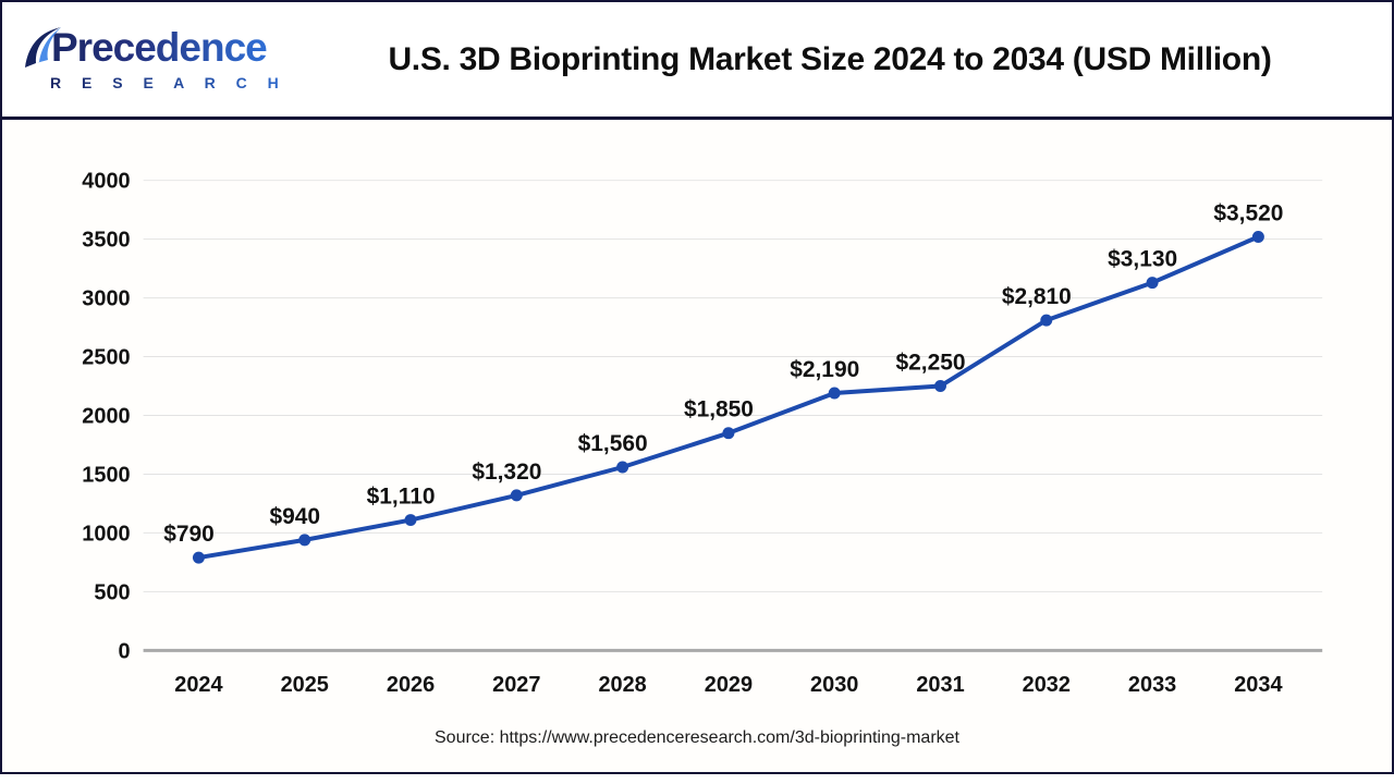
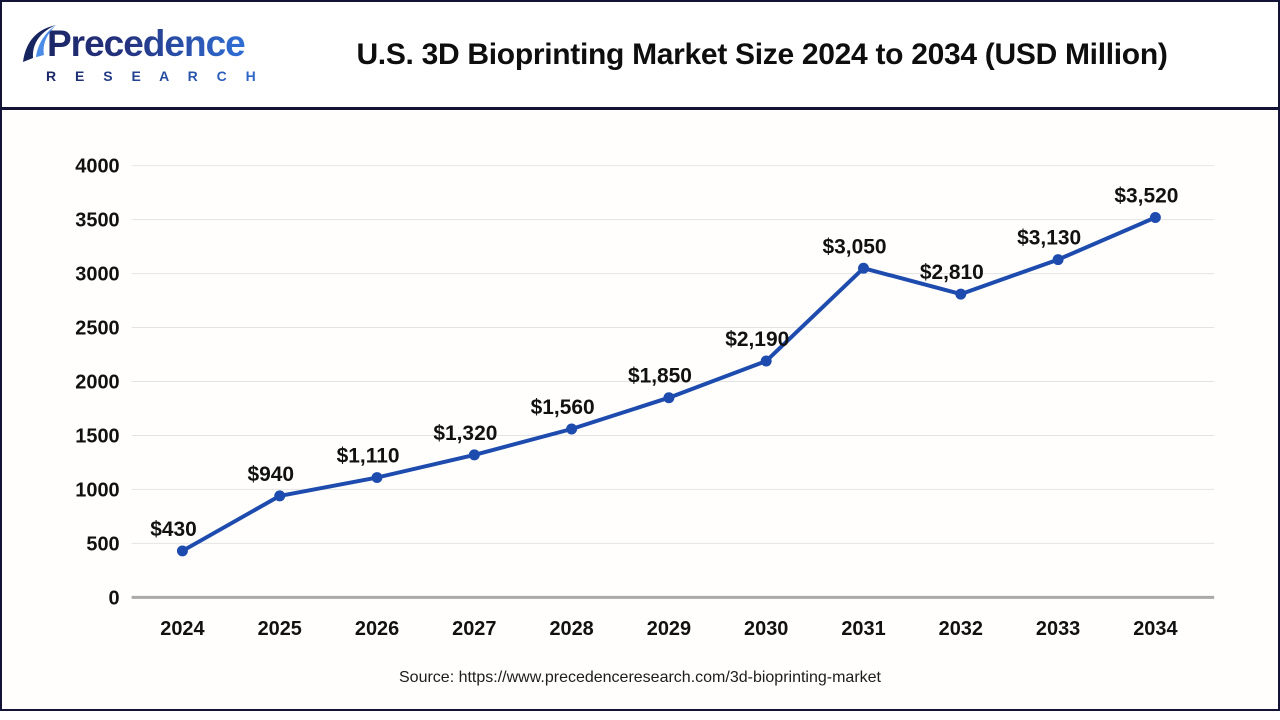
2024: $790 -> $430
2031: $2,250 -> $3,050
